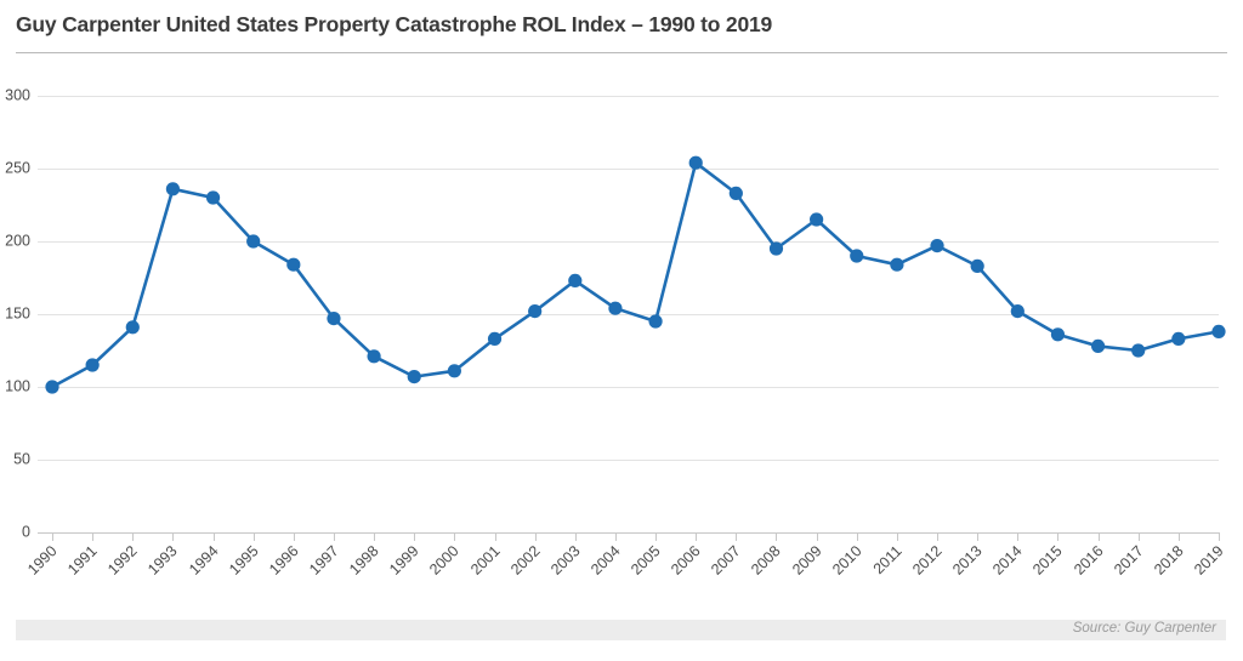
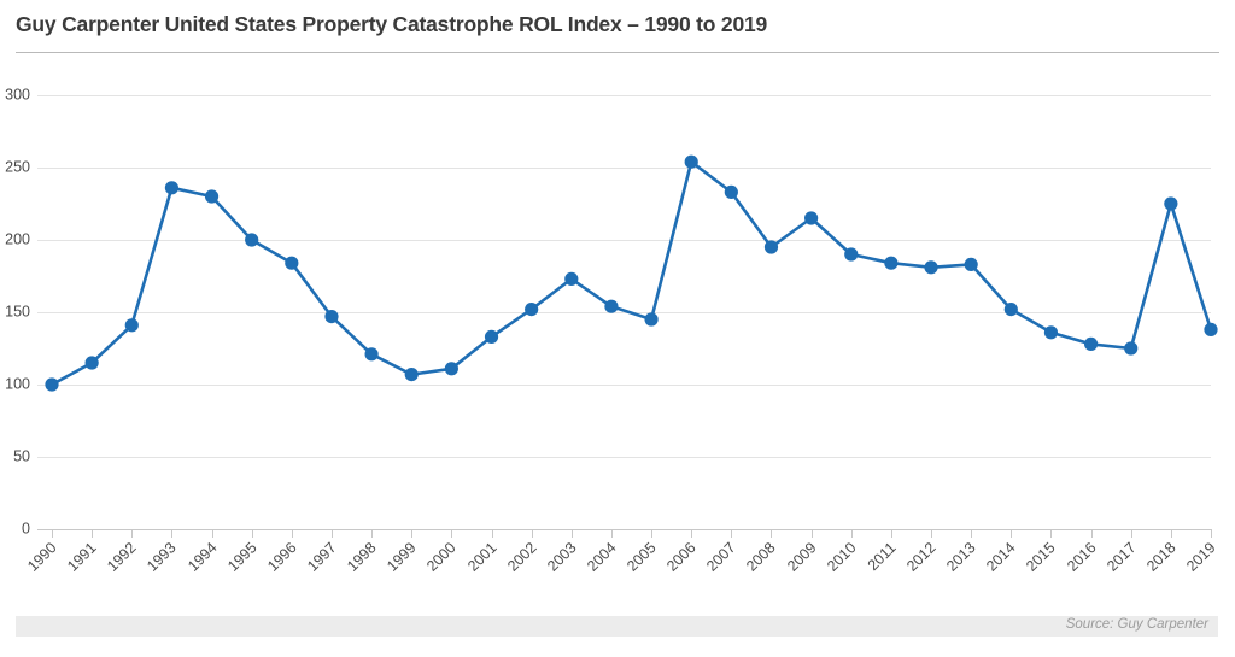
2012: 197 -> 181
2018: 133 -> 225
